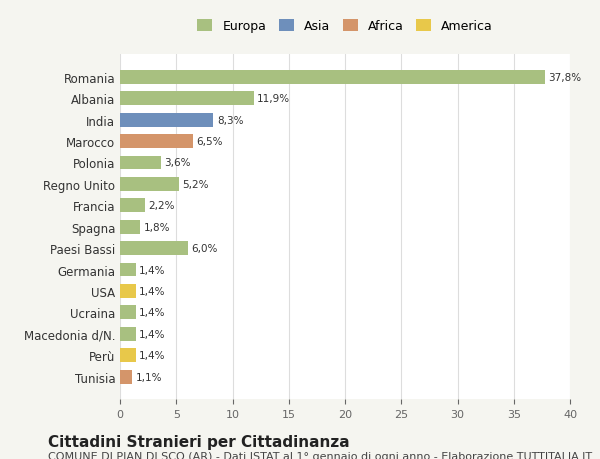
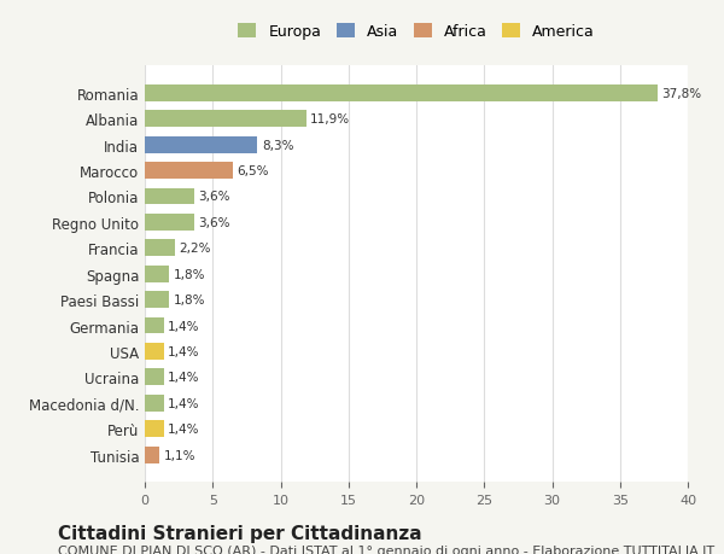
Regno Unito: 5,2% -> 3,6%
Paesi Bassi: 6,0% -> 1,8%
